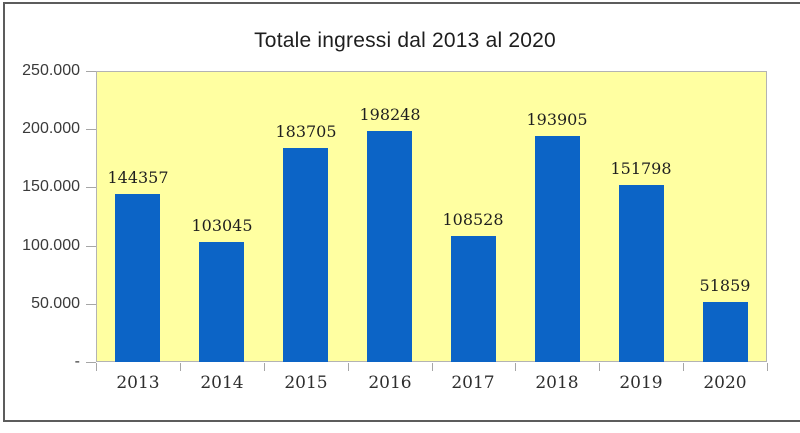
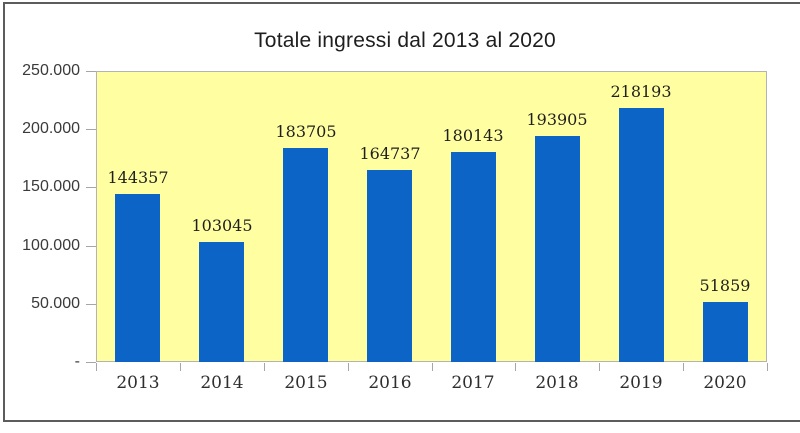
2016: 198248 -> 164737
2017: 108528 -> 180143
2019: 151798 -> 218193
